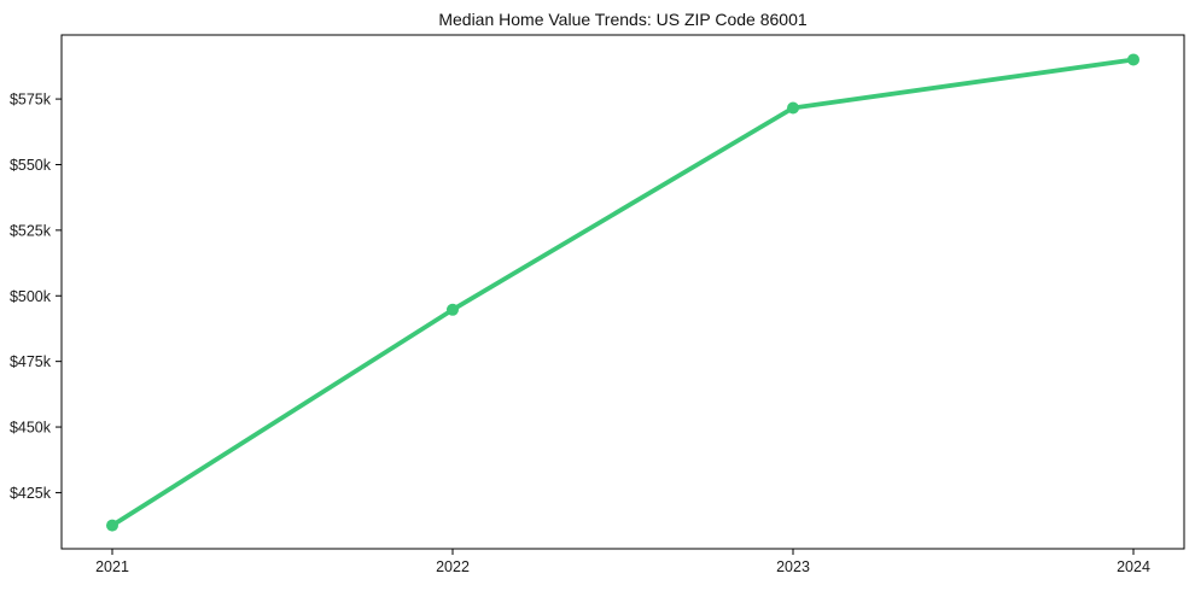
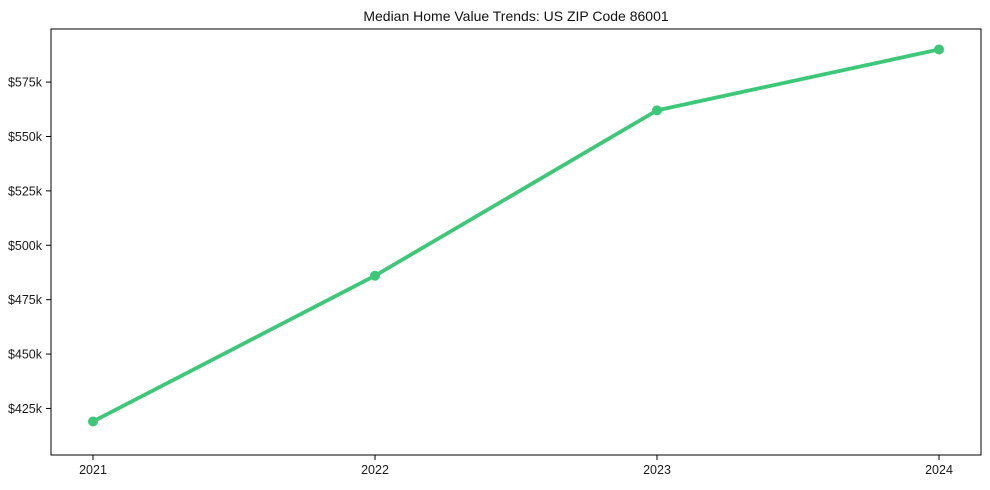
2021: $412k -> $419k
2022: $495k -> $486k
2023: $572k -> $562k
